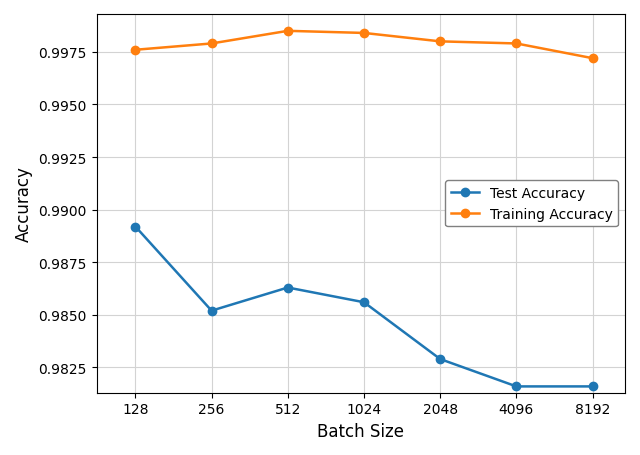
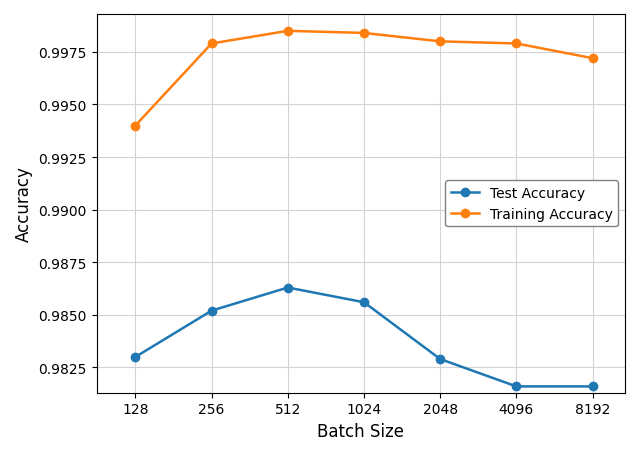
Test Accuracy/128: 0.9892 -> 0.9830
Training Accuracy/128: 0.9976 -> 0.9940
